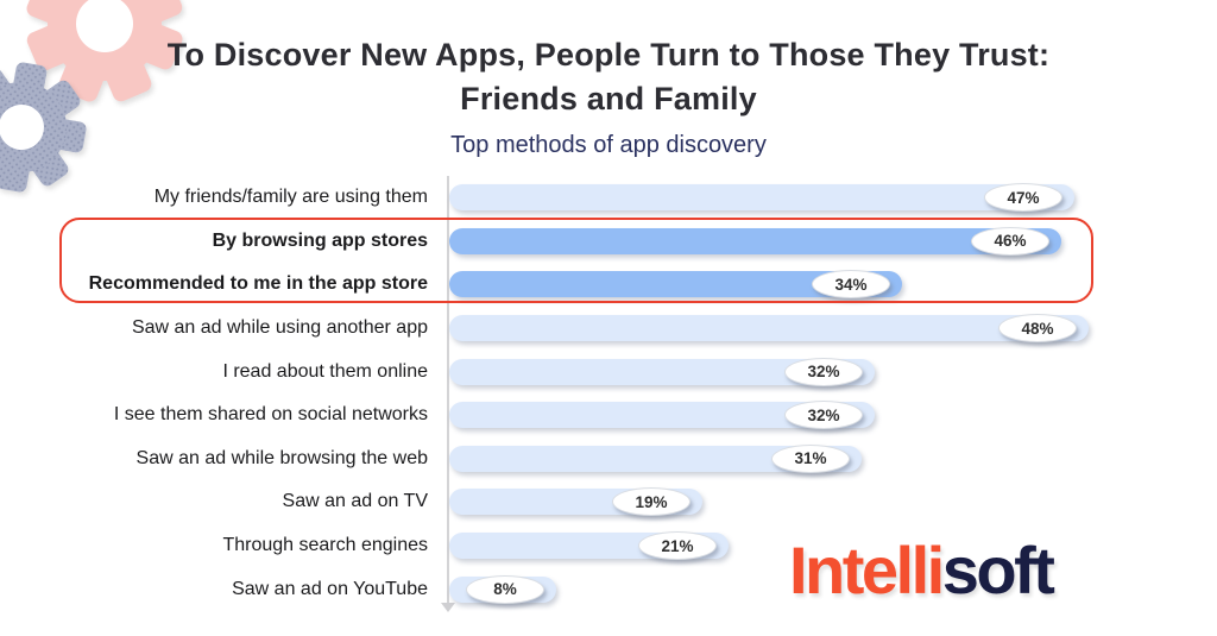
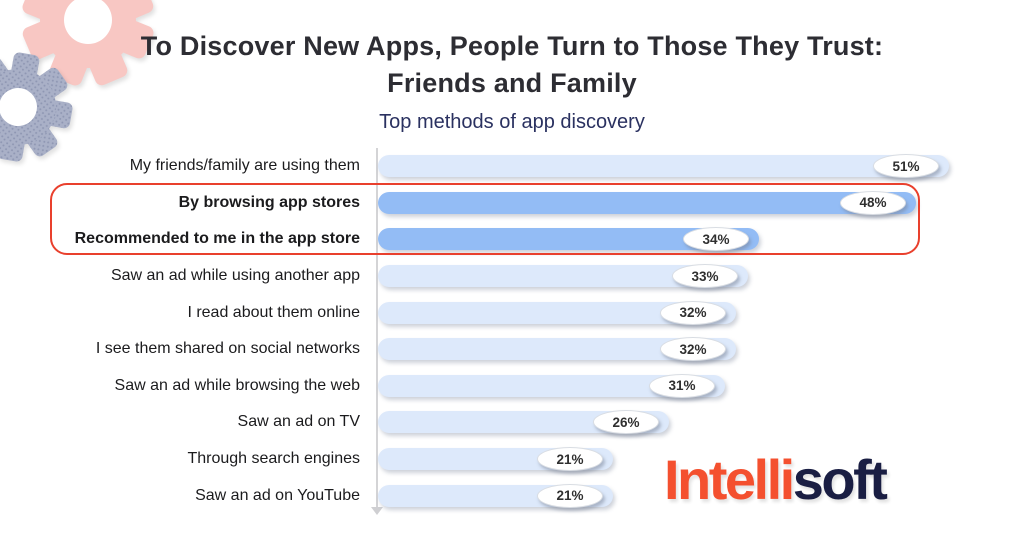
My friends/family are using them: 47% -> 51%
By browsing app stores: 46% -> 48%
Saw an ad while using another app: 48% -> 33%
Saw an ad on TV: 19% -> 26%
Saw an ad on YouTube: 8% -> 21%
